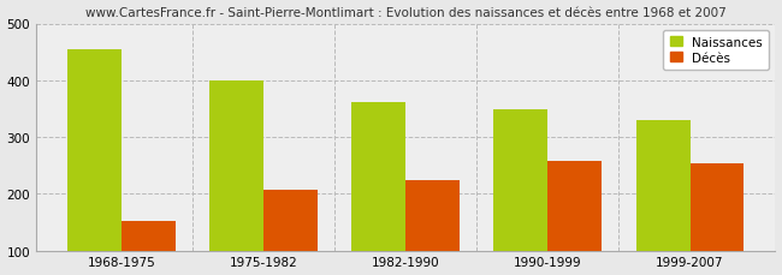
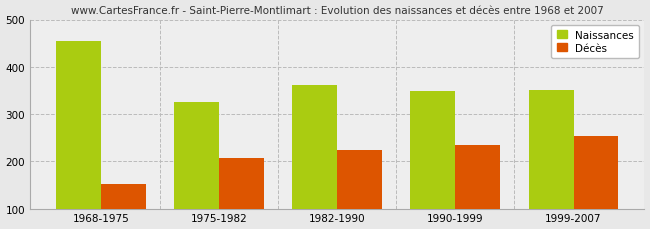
Naissances/1975-1982: 400 -> 325
Décès/1990-1999: 258 -> 235
Naissances/1999-2007: 330 -> 350
